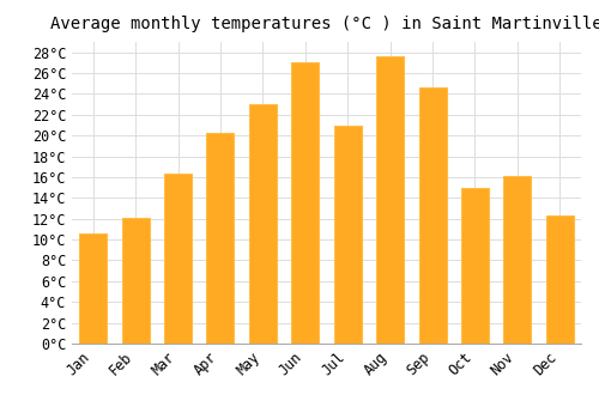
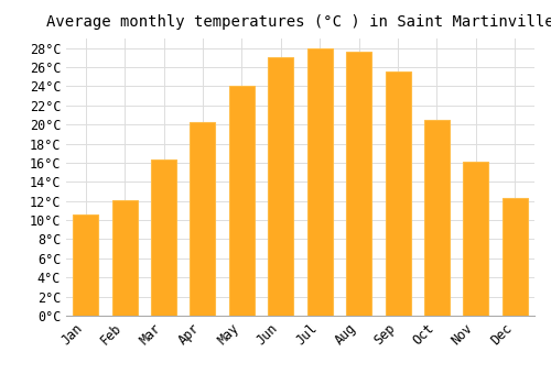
May: 23.0°C -> 24.0°C
Jul: 21.0°C -> 28.0°C
Sep: 24.6°C -> 25.5°C
Oct: 15.0°C -> 20.5°C
